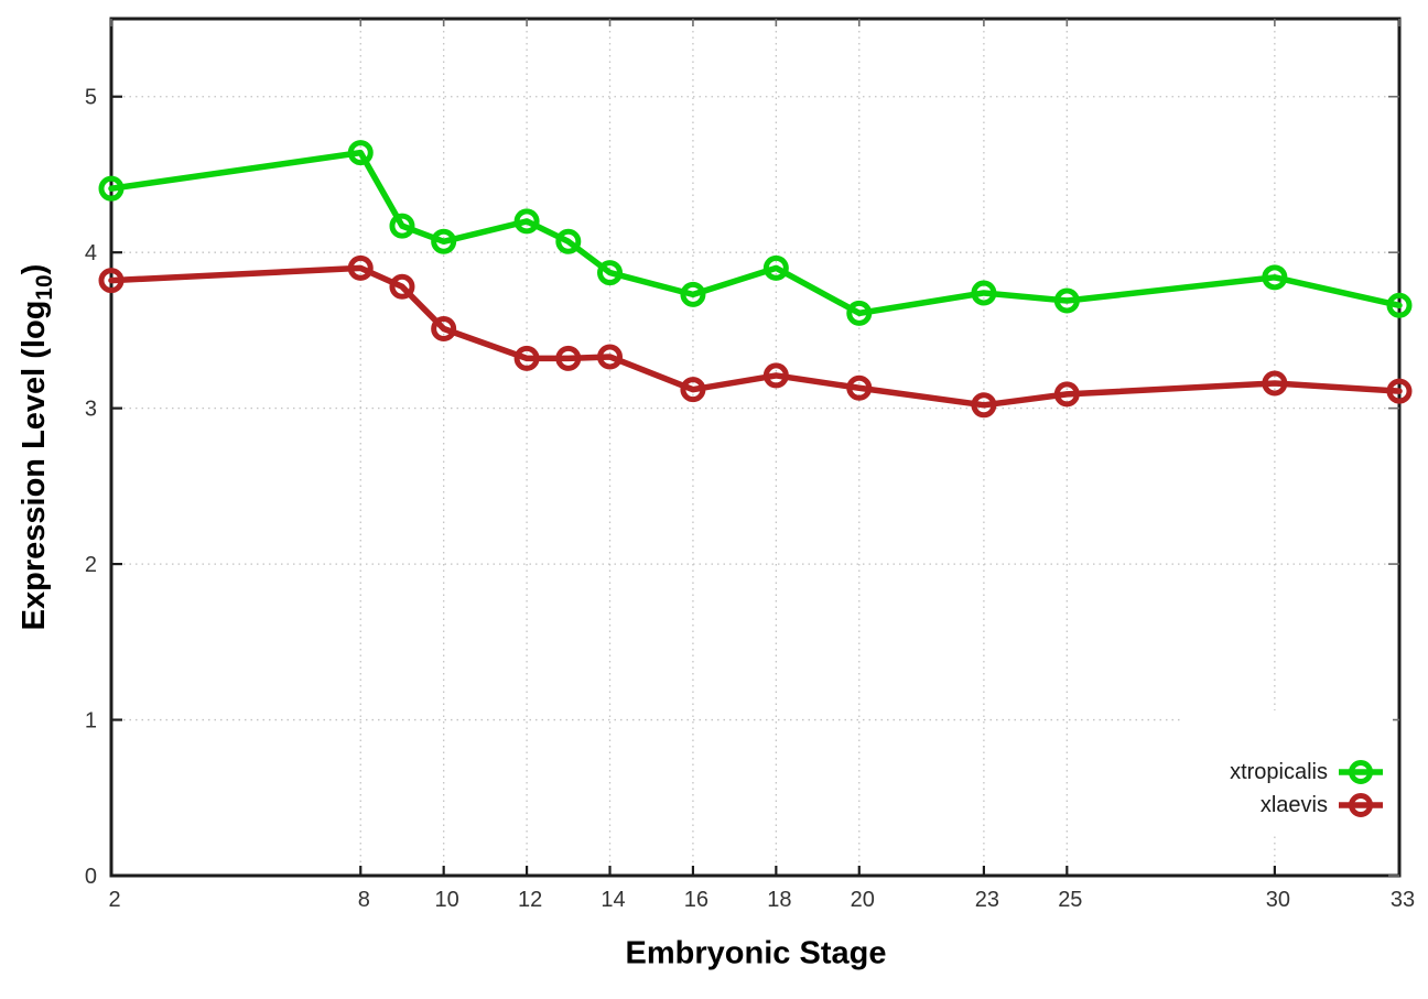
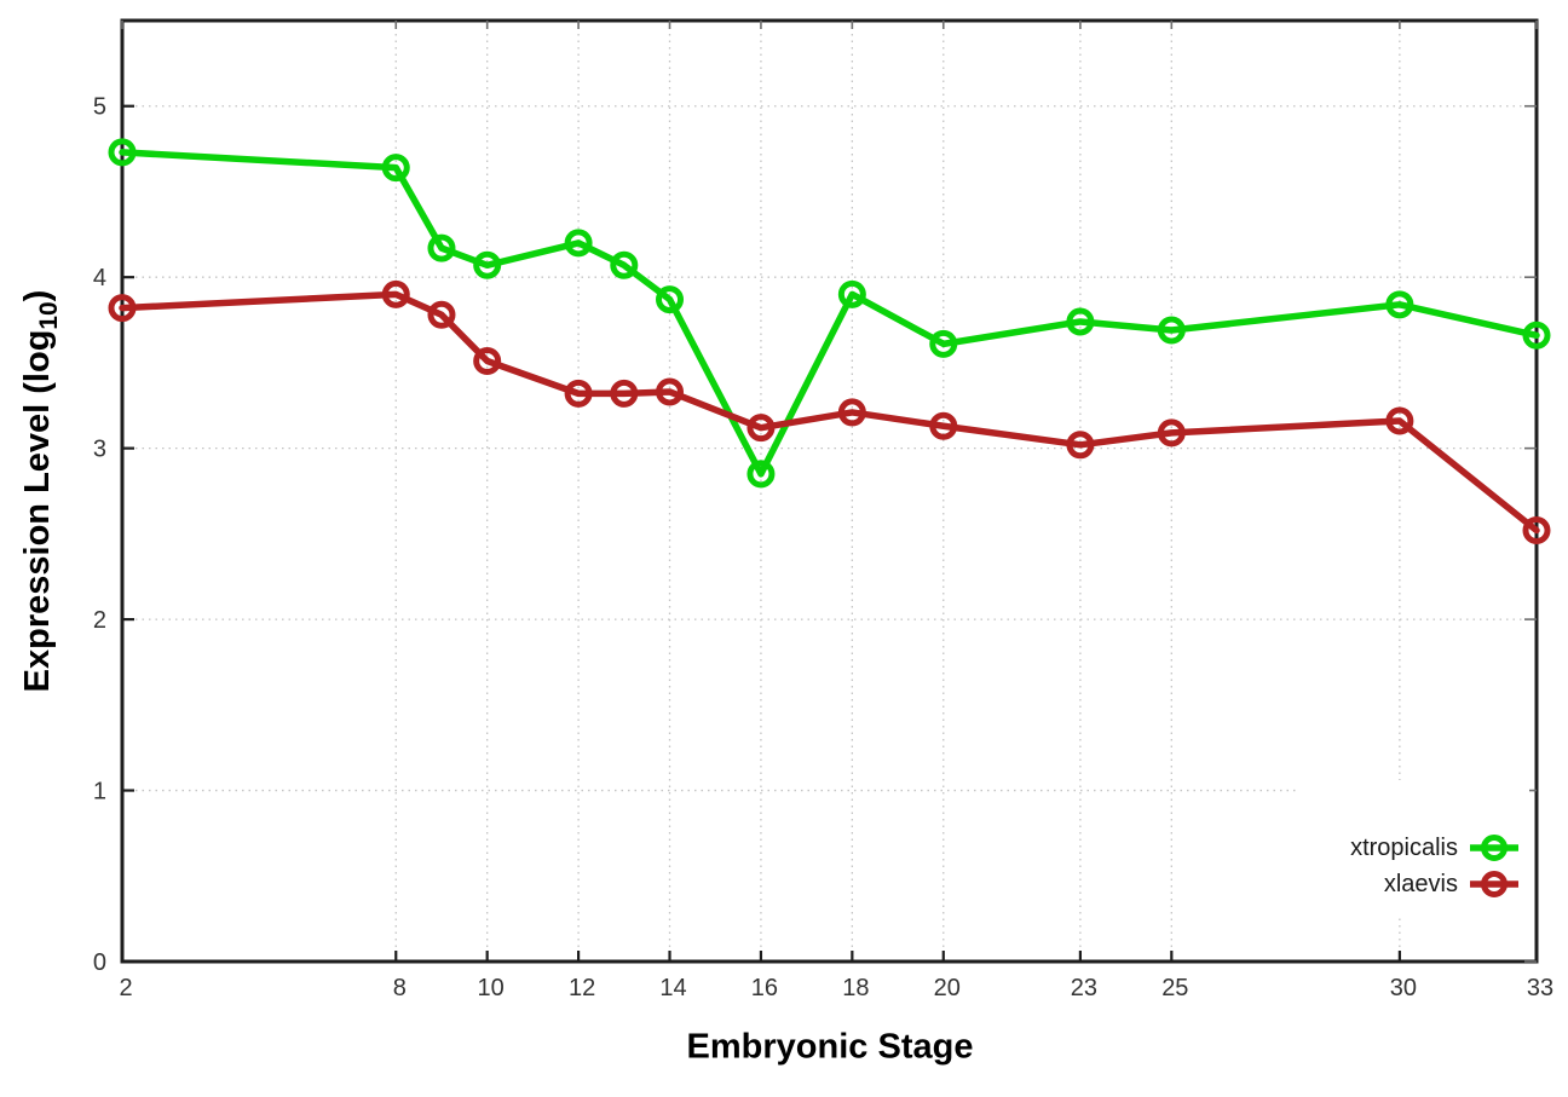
xtropicalis/2: 4.41 -> 4.73
xtropicalis/16: 3.73 -> 2.85
xlaevis/33: 3.11 -> 2.52
